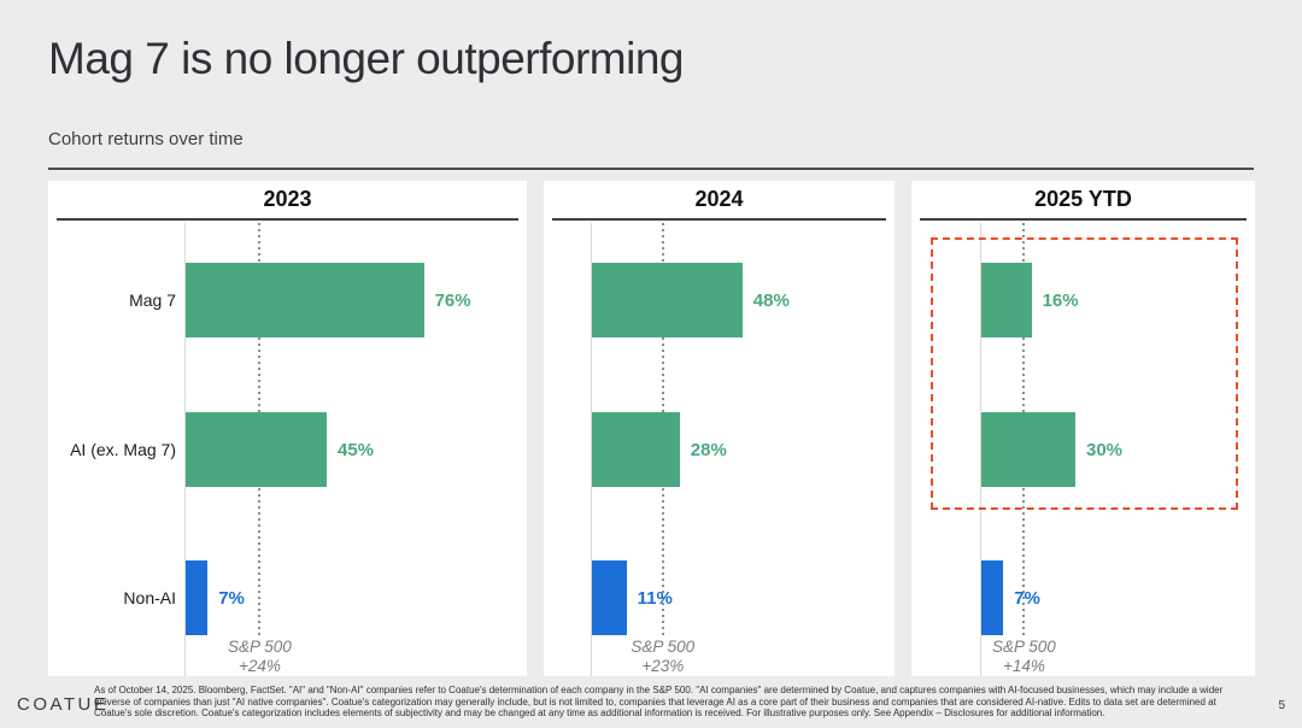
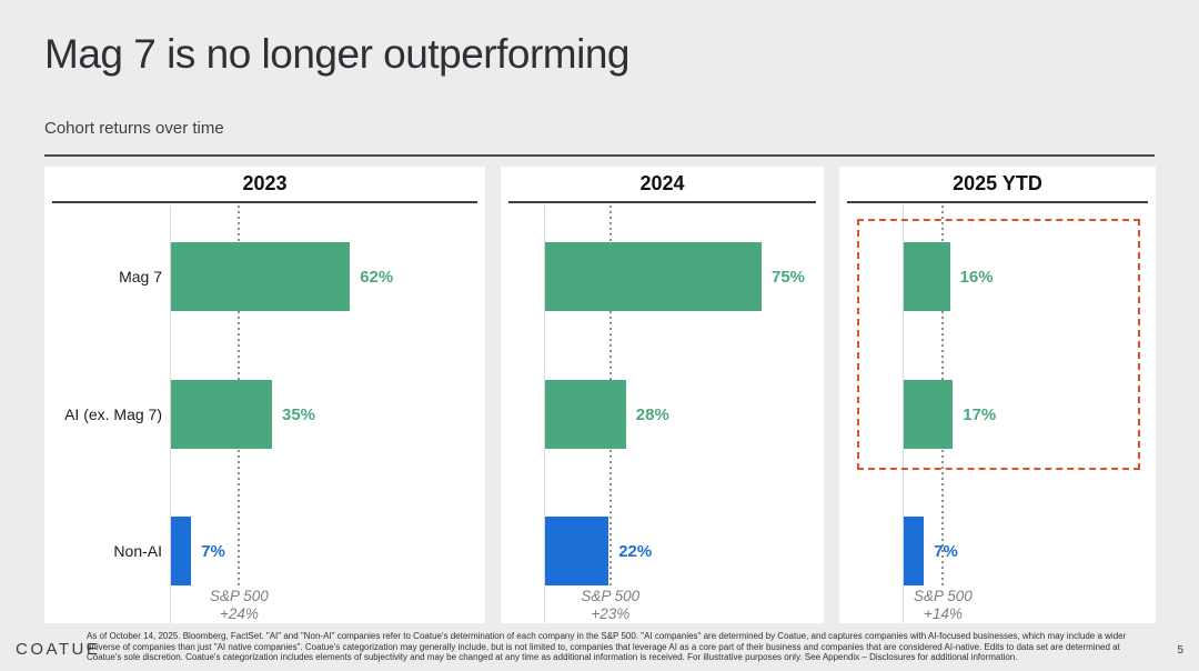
2023/Mag 7: 76% -> 62%
2023/AI (ex. Mag 7): 45% -> 35%
2024/Mag 7: 48% -> 75%
2024/Non-AI: 11% -> 22%
2025 YTD/AI (ex. Mag 7): 30% -> 17%
